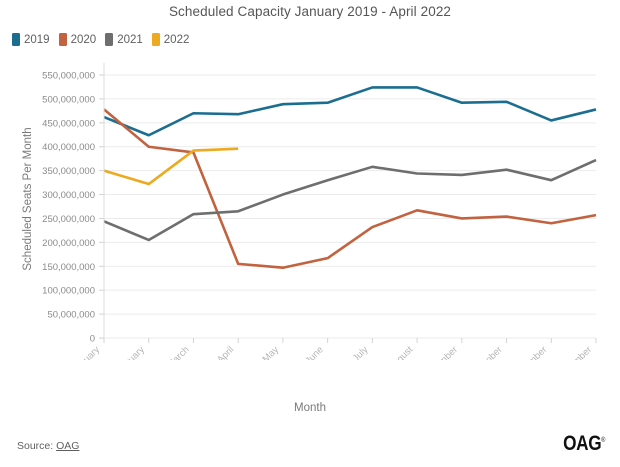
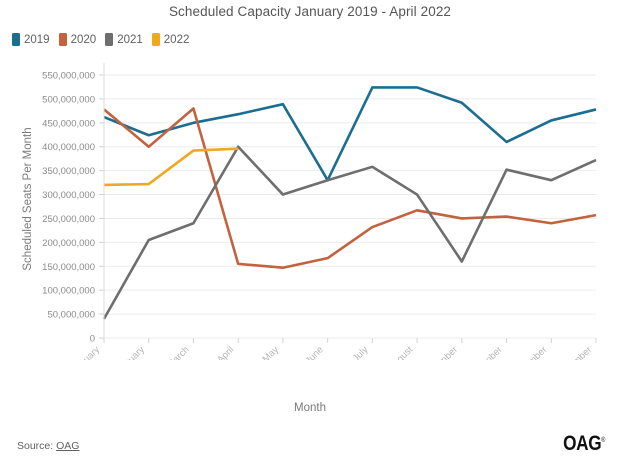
2021/January: 240000000 -> 40000000
2022/January: 350000000 -> 320000000
2019/March: 470000000 -> 450000000
2020/March: 390000000 -> 480000000
2021/March: 260000000 -> 240000000
2021/April: 260000000 -> 400000000
2019/June: 490000000 -> 330000000
2021/August: 340000000 -> 300000000
2021/September: 340000000 -> 160000000
2019/October: 490000000 -> 410000000
